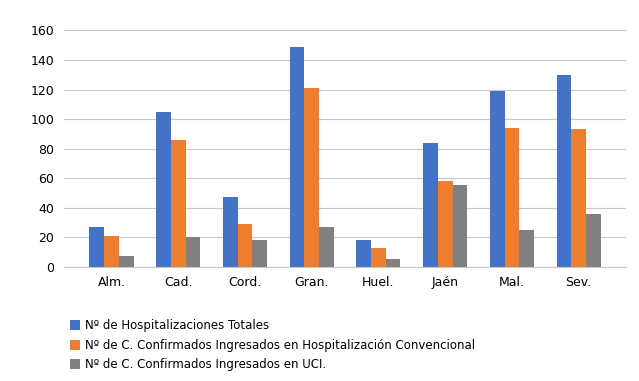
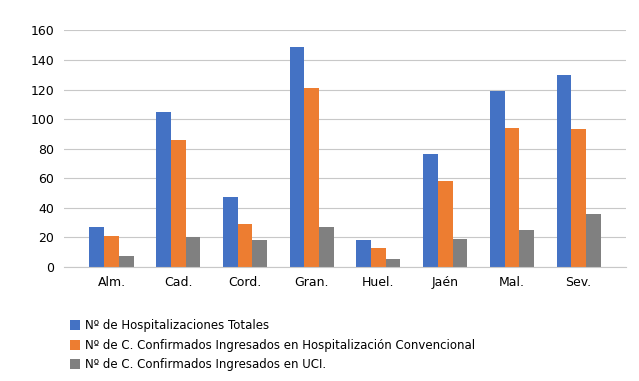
Nº de Hospitalizaciones Totales/Jaén: 84 -> 76
Nº de C. Confirmados Ingresados en UCI./Jaén: 55 -> 19
